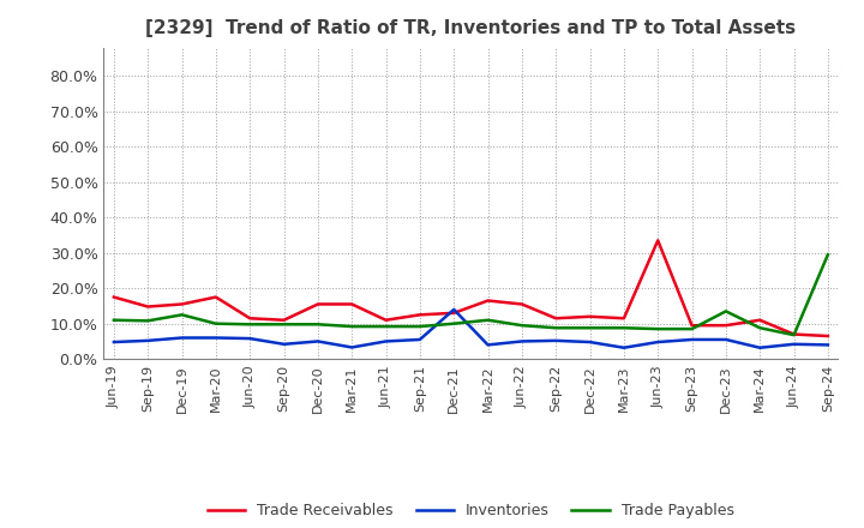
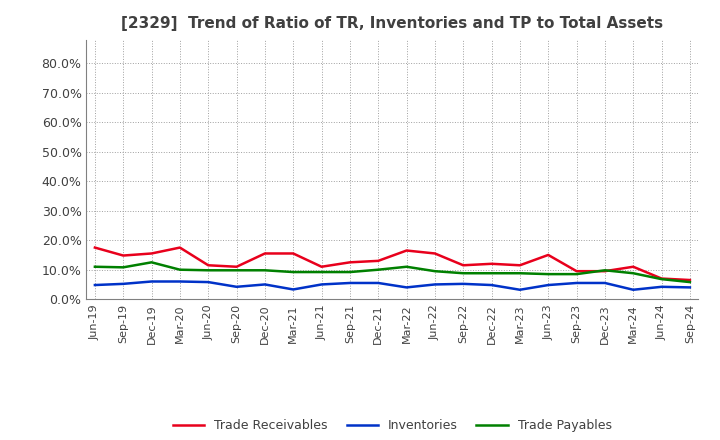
Inventories/Dec-21: 14.0% -> 5.5%
Trade Receivables/Jun-23: 33.5% -> 15.0%
Trade Payables/Dec-23: 13.5% -> 9.8%
Trade Payables/Sep-24: 29.5% -> 5.8%
